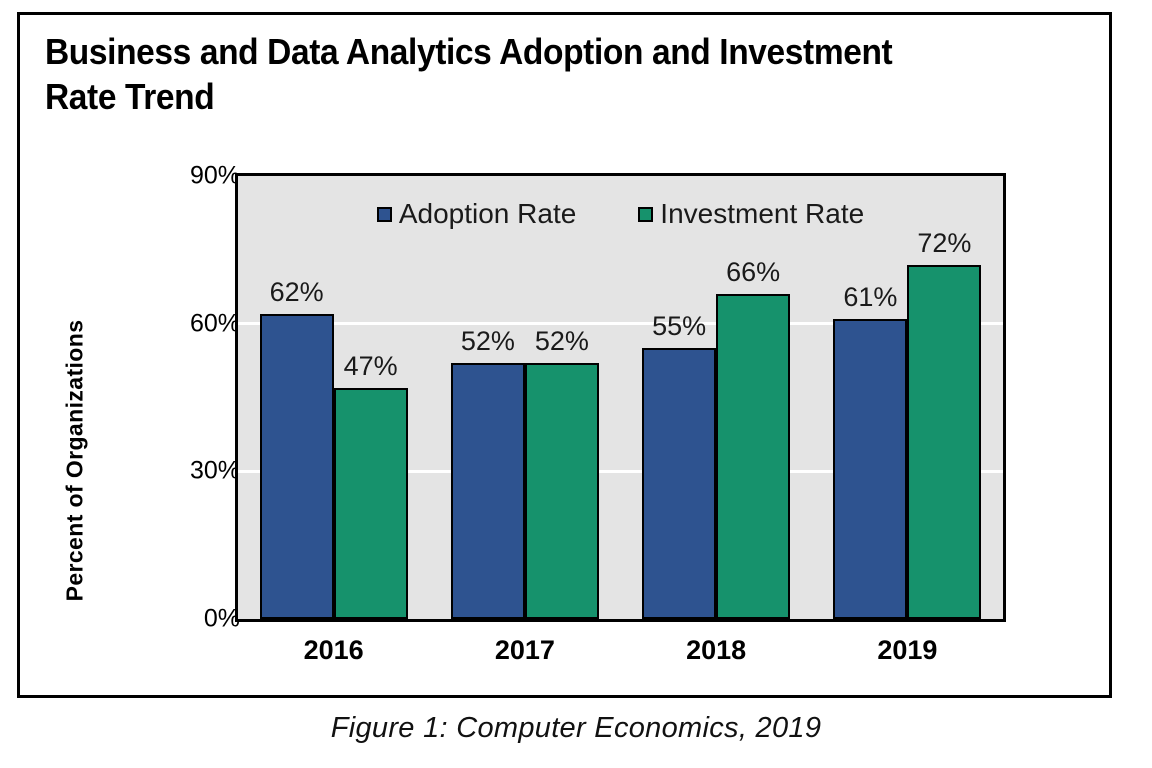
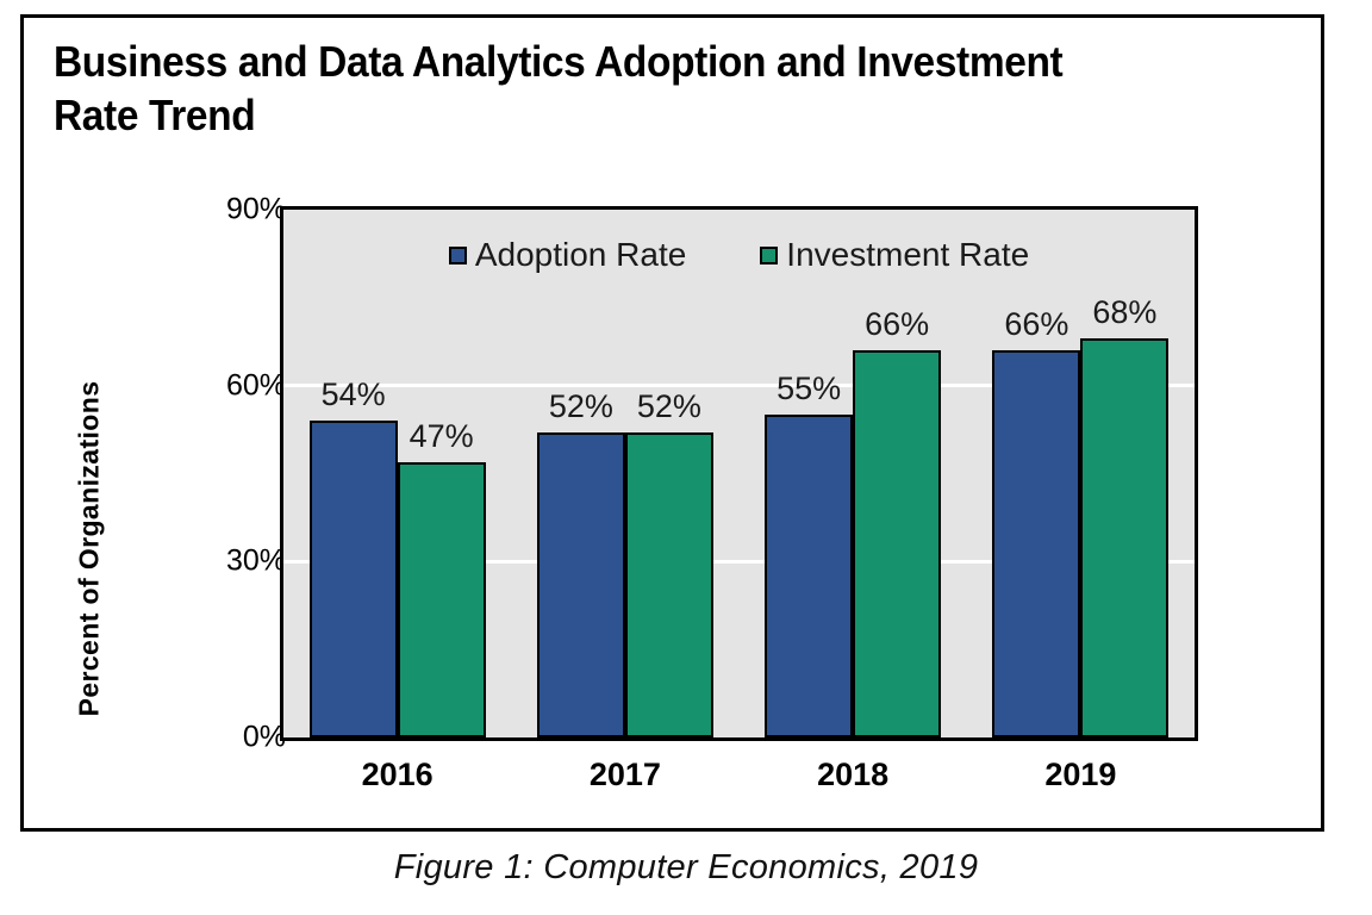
Adoption Rate/2016: 62% -> 54%
Adoption Rate/2019: 61% -> 66%
Investment Rate/2019: 72% -> 68%
